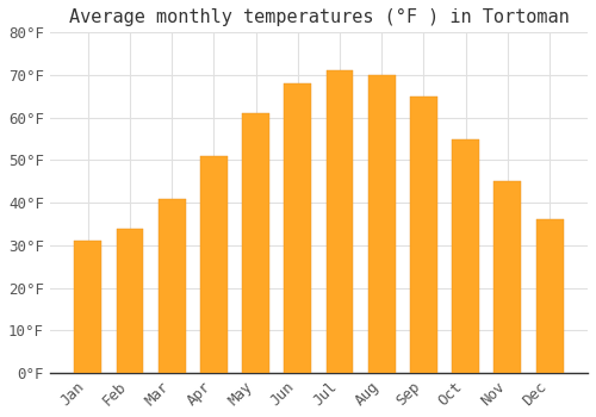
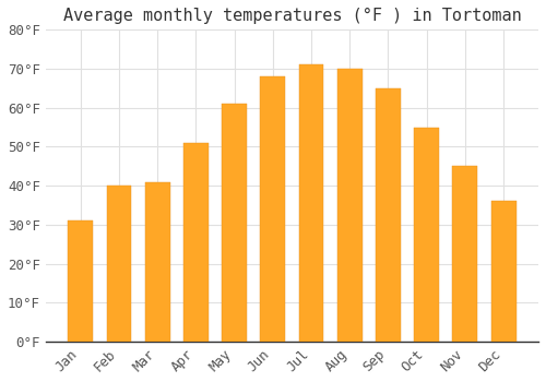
Feb: 34°F -> 40°F
